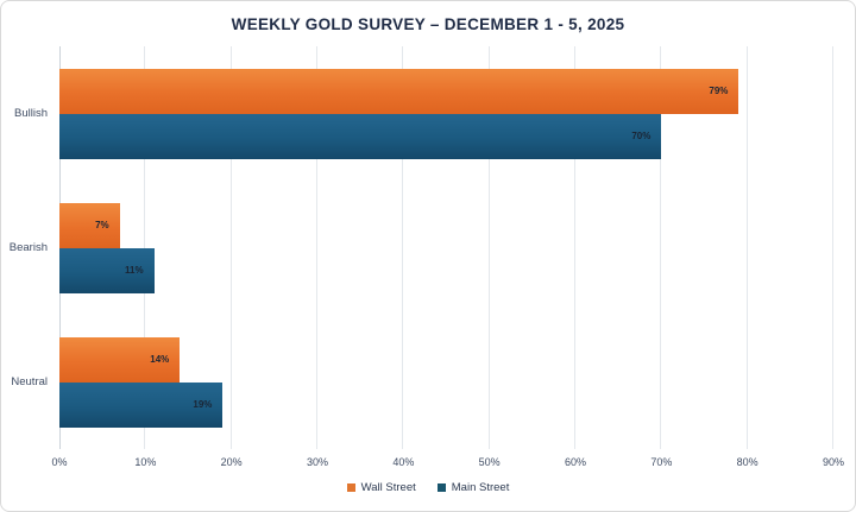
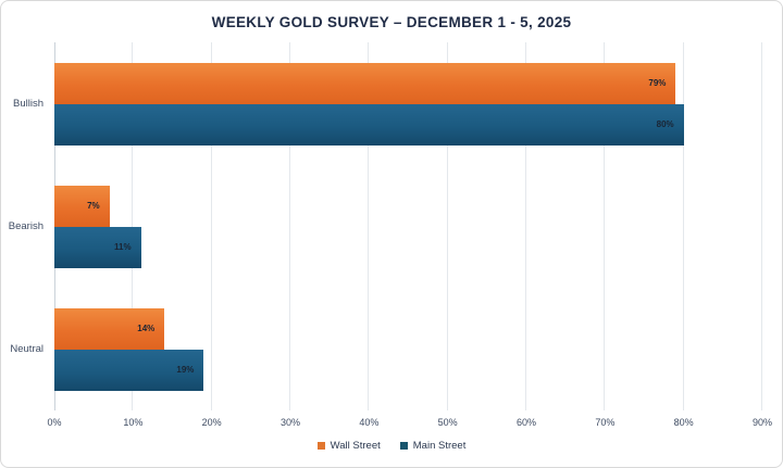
Main Street/Bullish: 70% -> 80%
